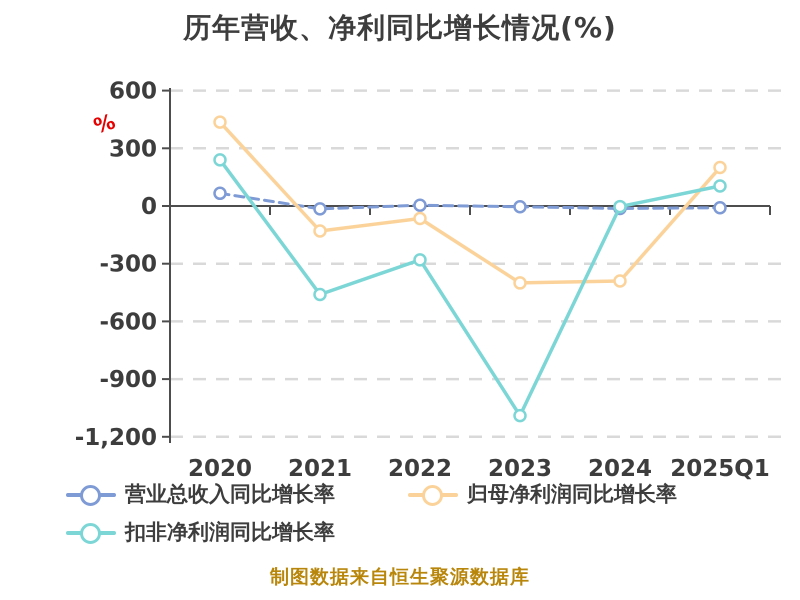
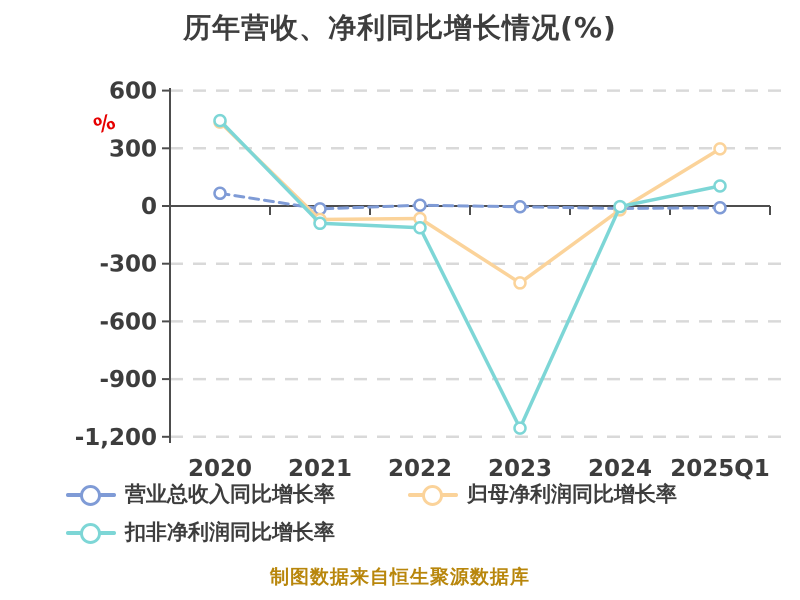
扣非净利润同比增长率/2020: 240 -> 440
归母净利润同比增长率/2021: -130 -> -70
扣非净利润同比增长率/2021: -460 -> -90
扣非净利润同比增长率/2022: -280 -> -110
扣非净利润同比增长率/2023: -1090 -> -1160
归母净利润同比增长率/2024: -390 -> -20
归母净利润同比增长率/2025Q1: 200 -> 300
